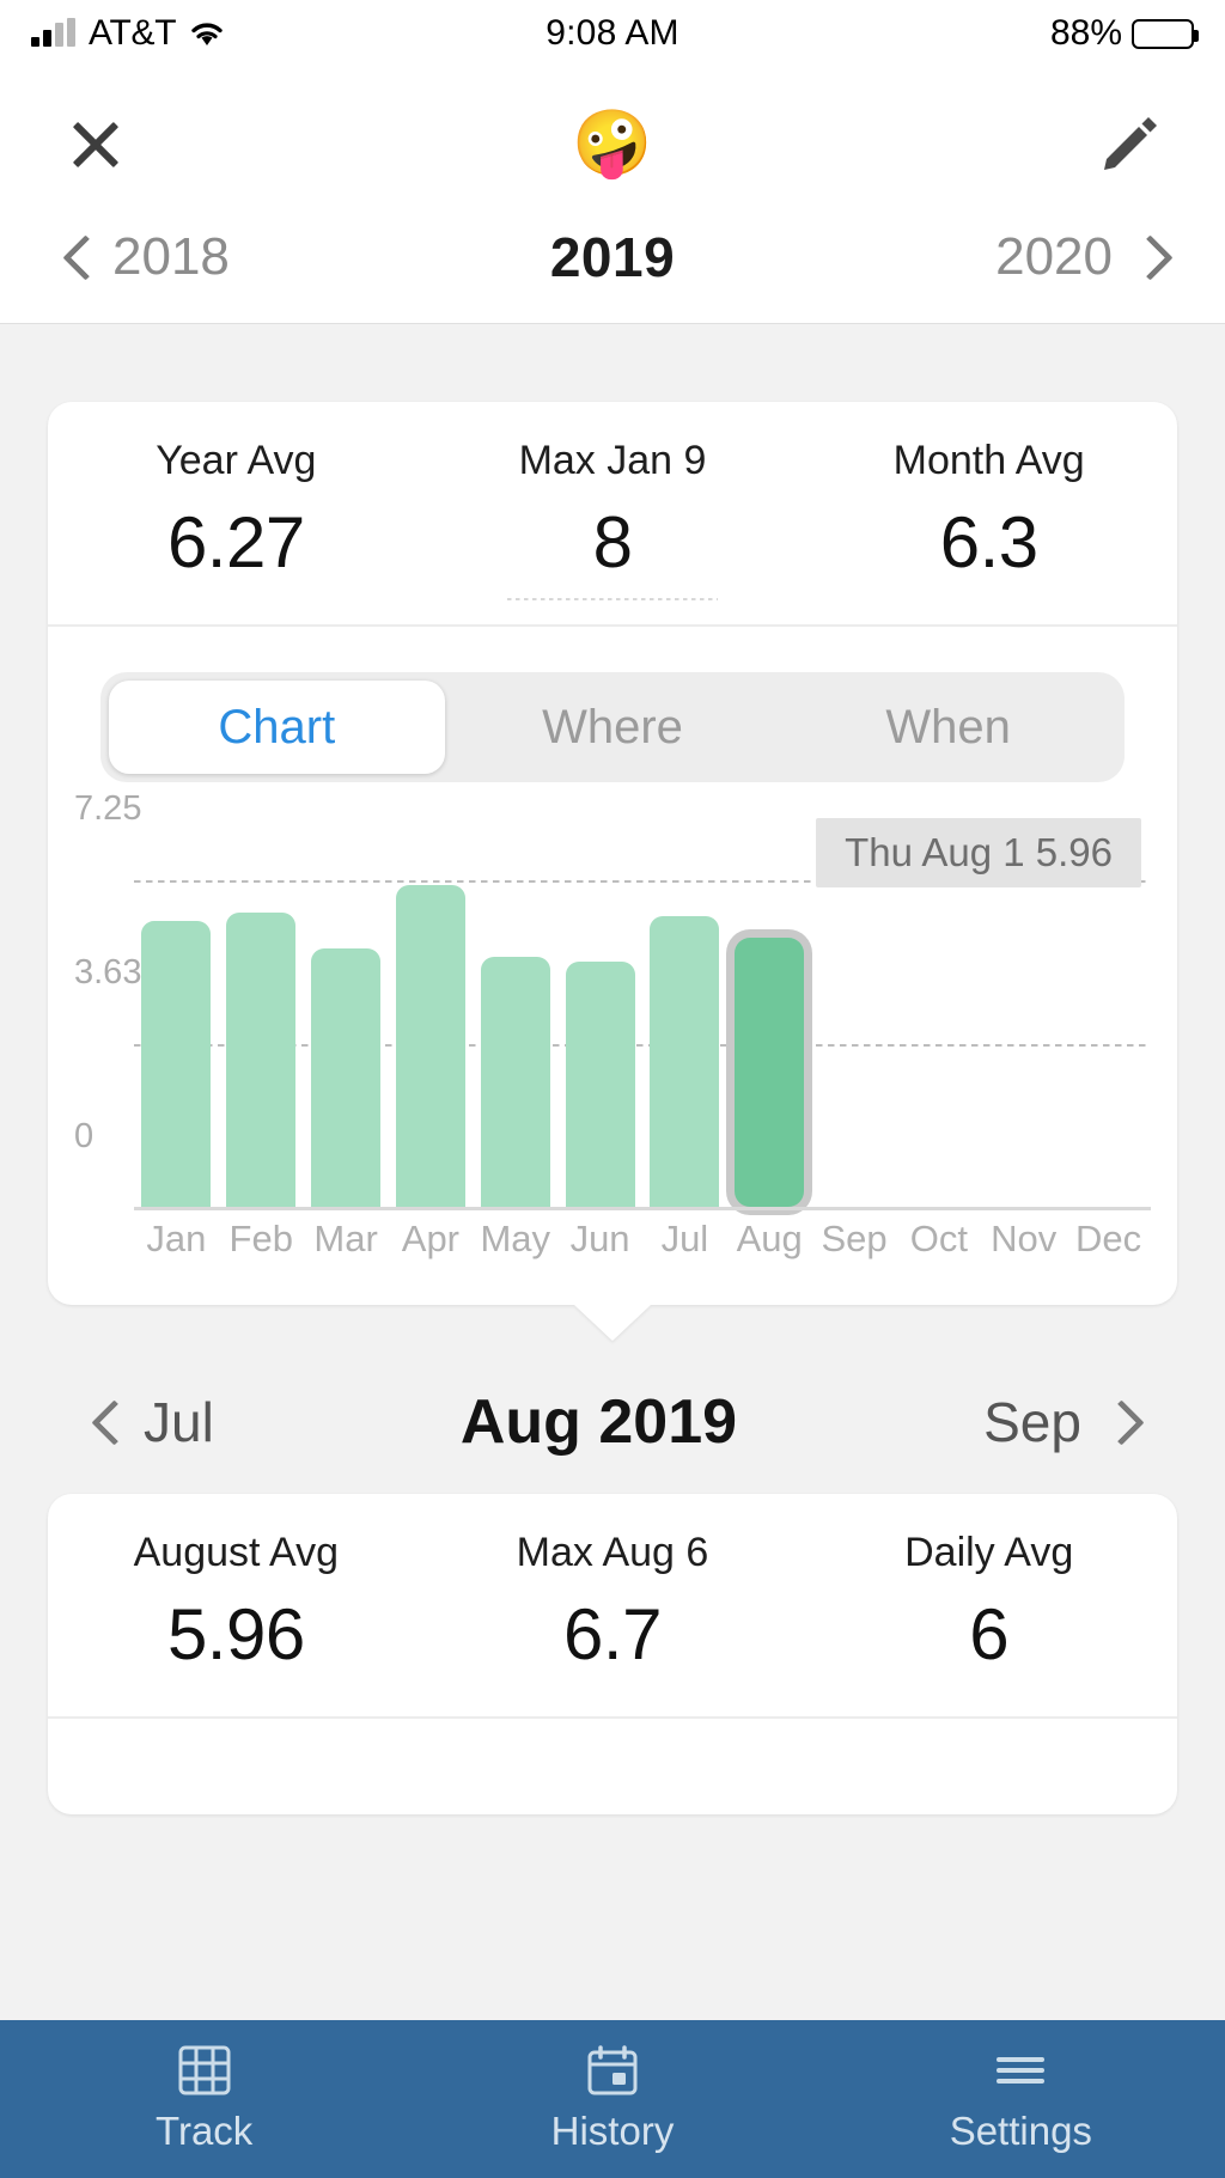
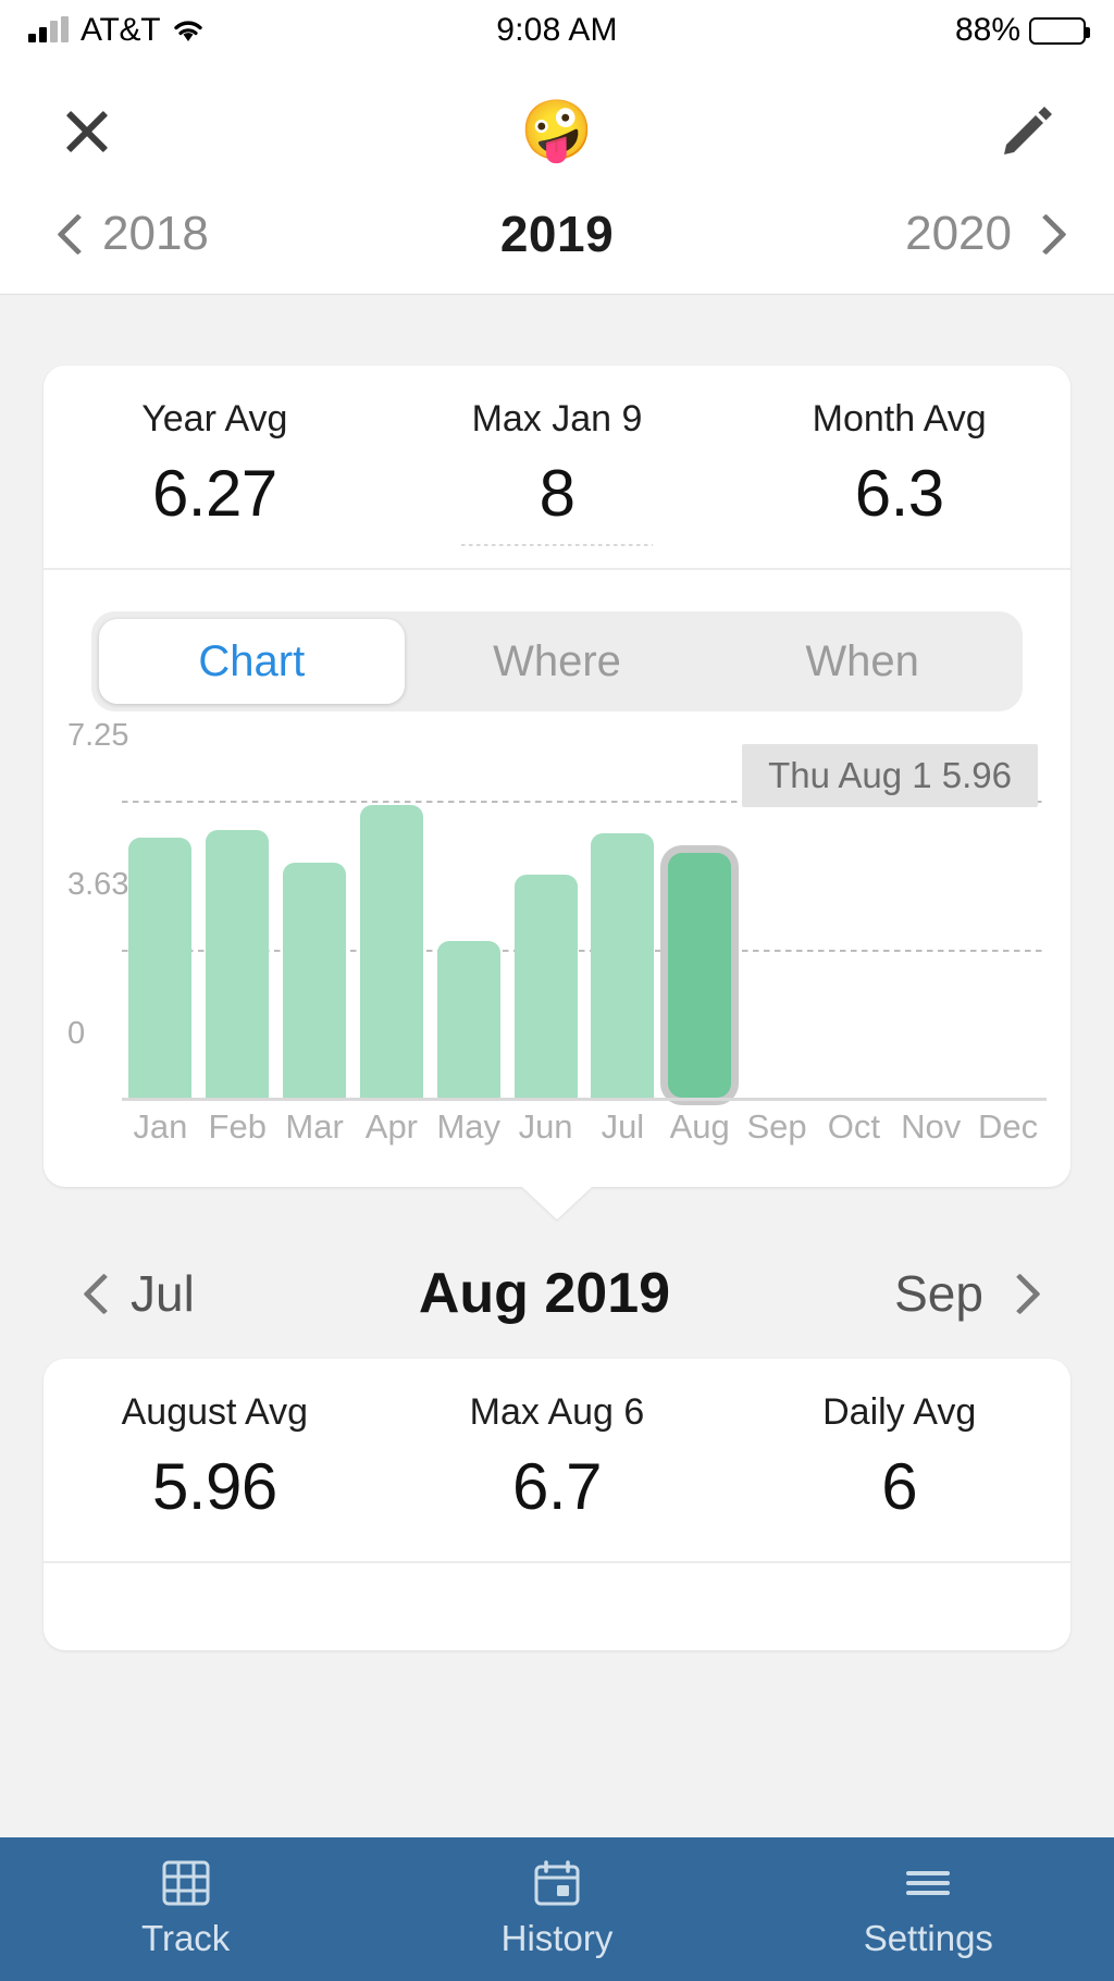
May: 5.6 -> 3.9
